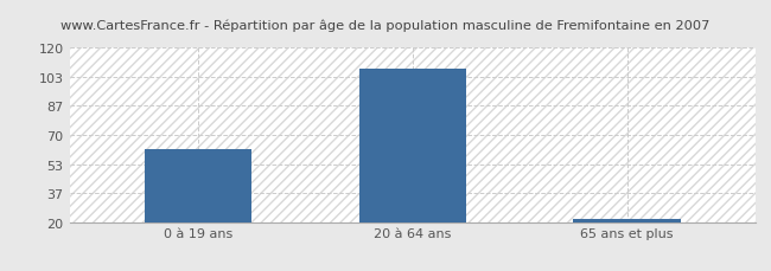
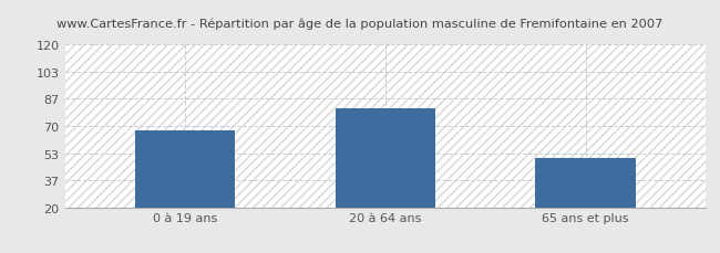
0 à 19 ans: 62 -> 67
20 à 64 ans: 108 -> 81
65 ans et plus: 22 -> 50
